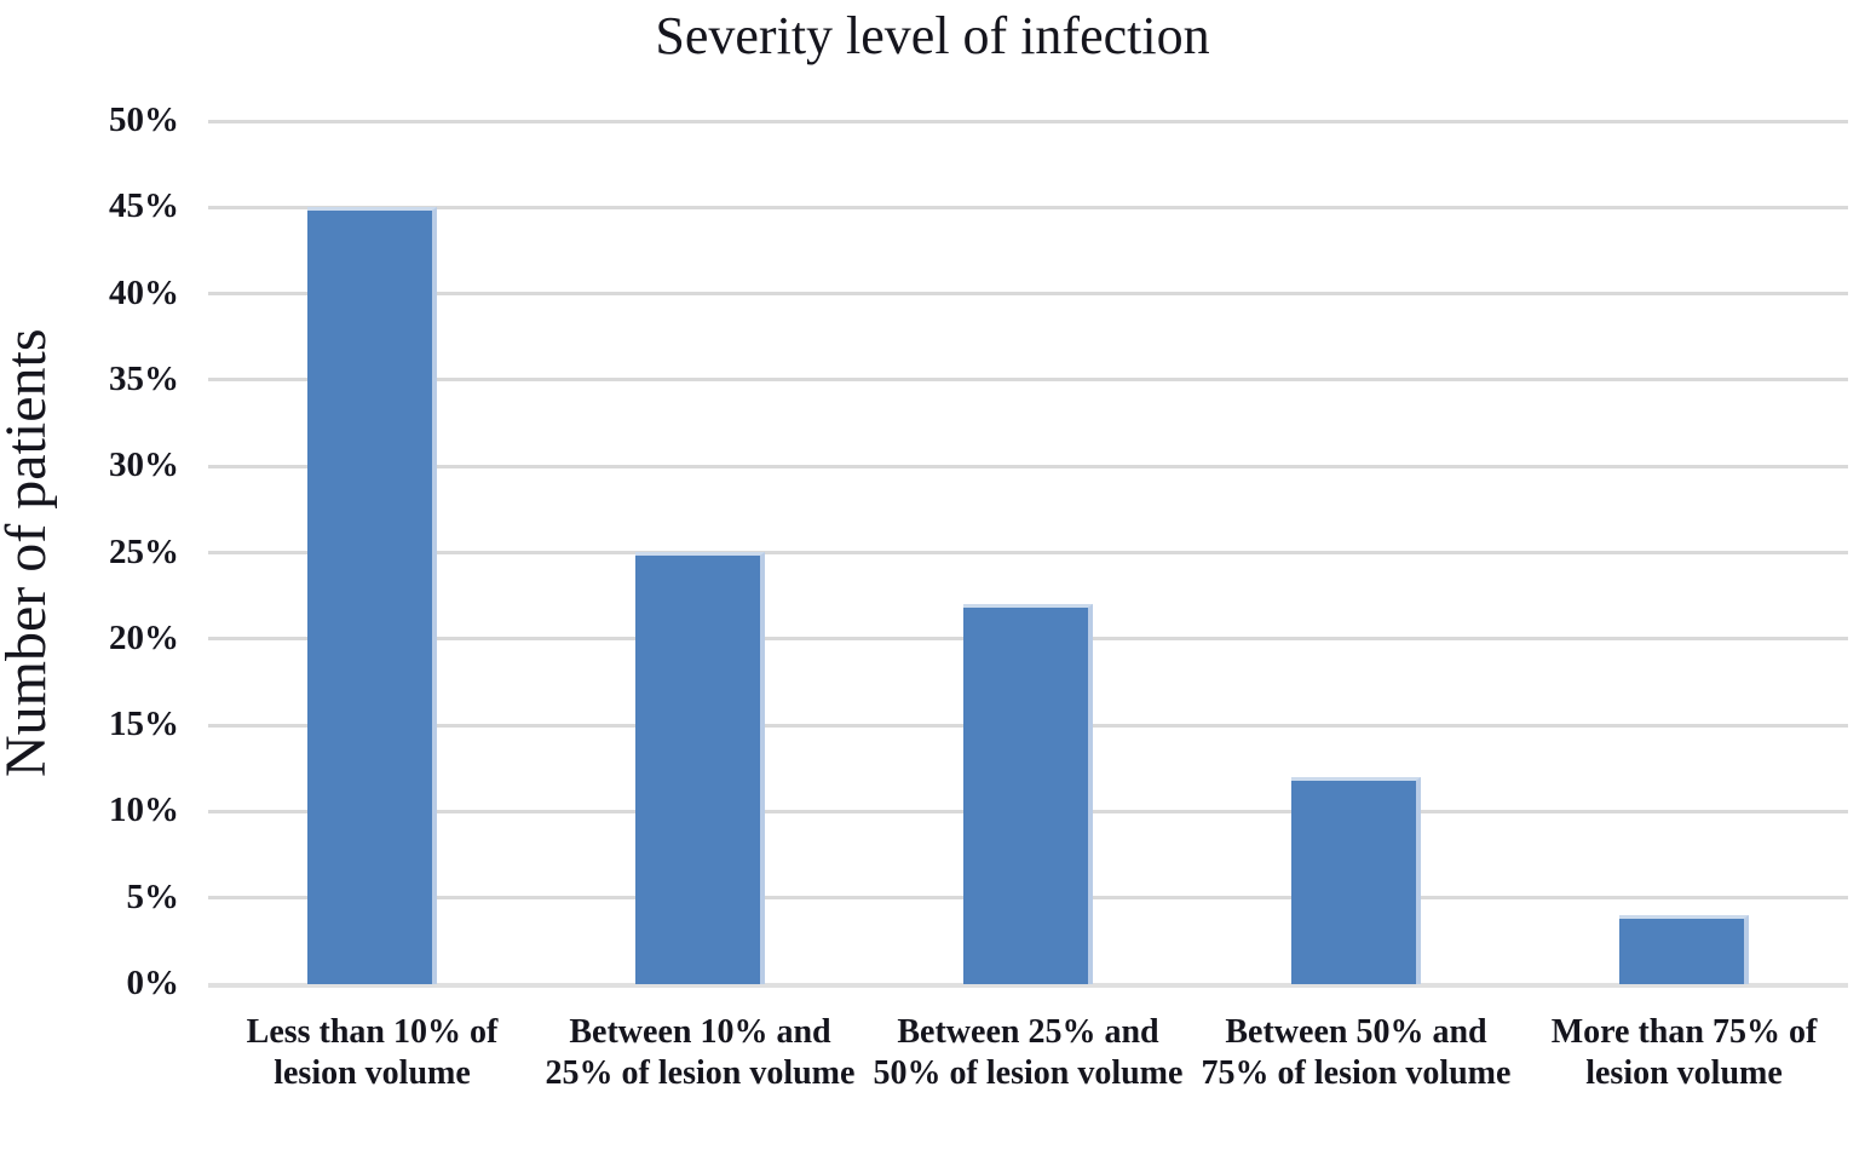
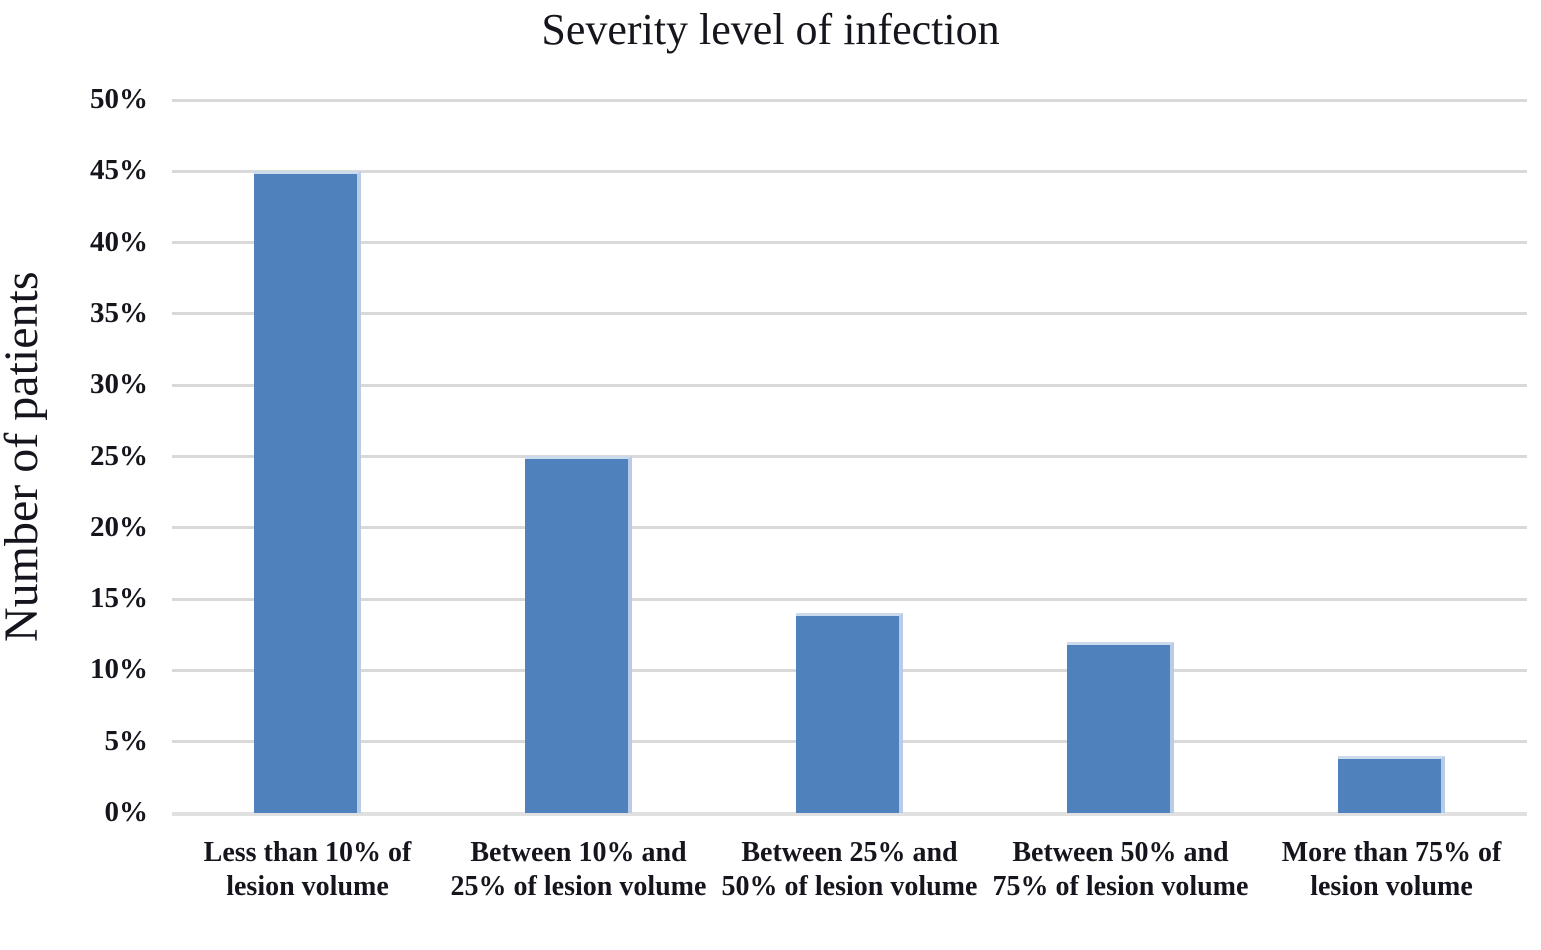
Between 25% and 50% of lesion volume: 22% -> 14%
